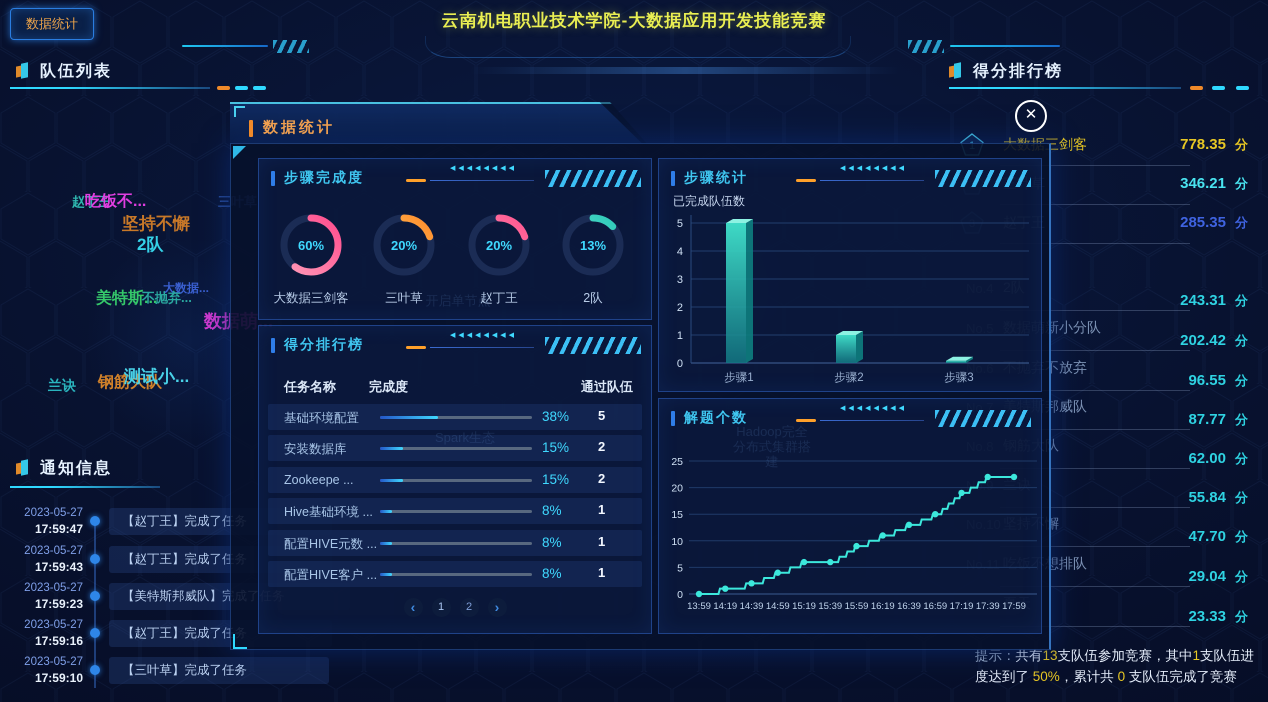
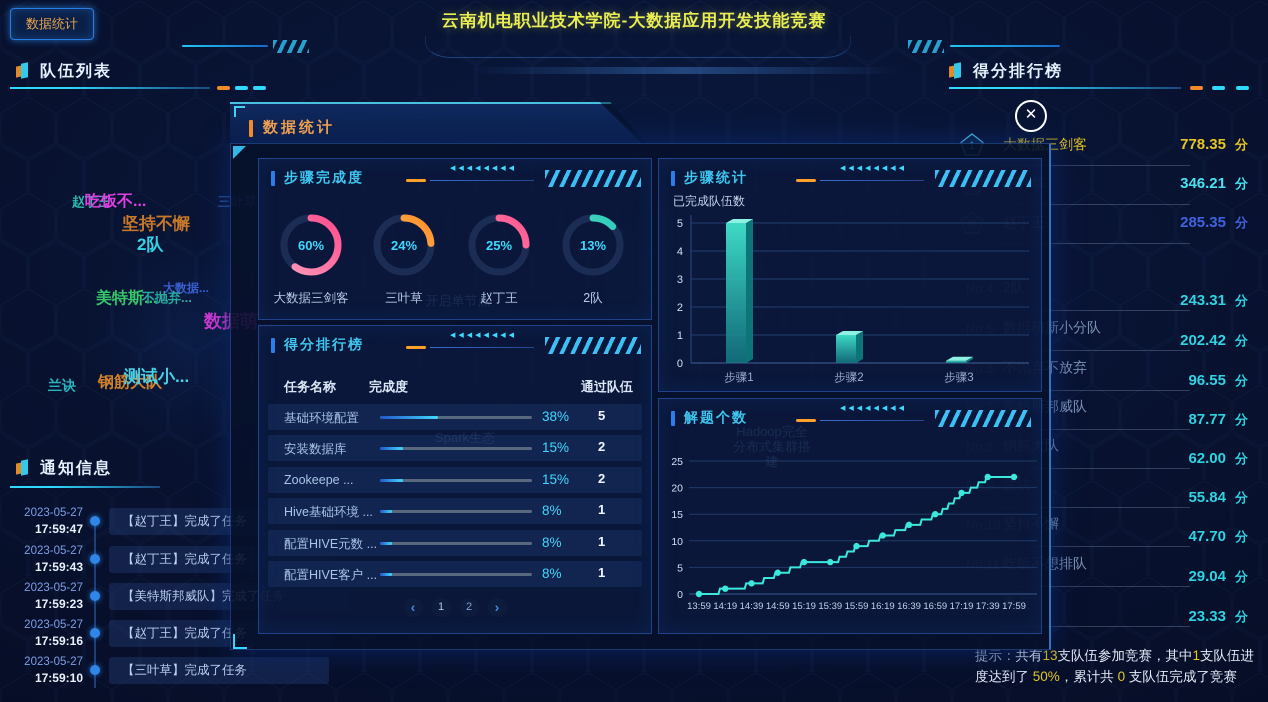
步骤完成度/三叶草: 20% -> 24%
步骤完成度/赵丁王: 20% -> 25%
